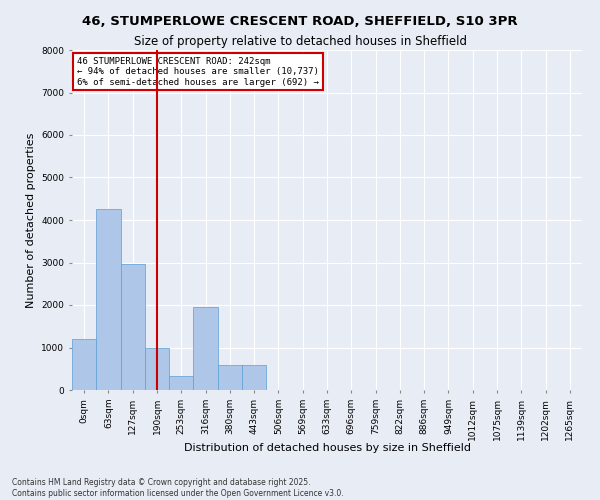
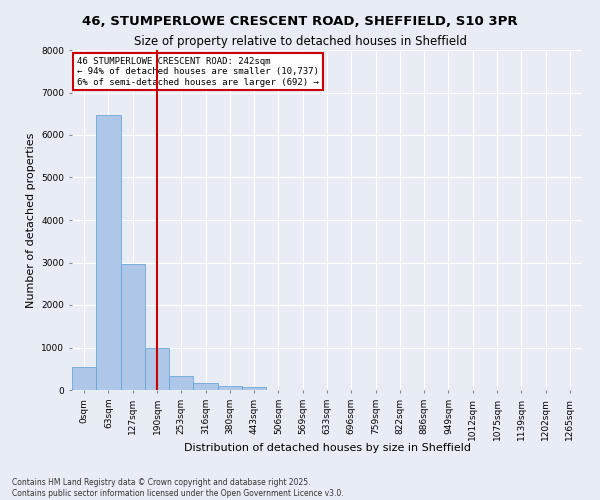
0sqm: 1200 -> 540
63sqm: 4250 -> 6480
316sqm: 1950 -> 160
380sqm: 600 -> 100
443sqm: 600 -> 60
